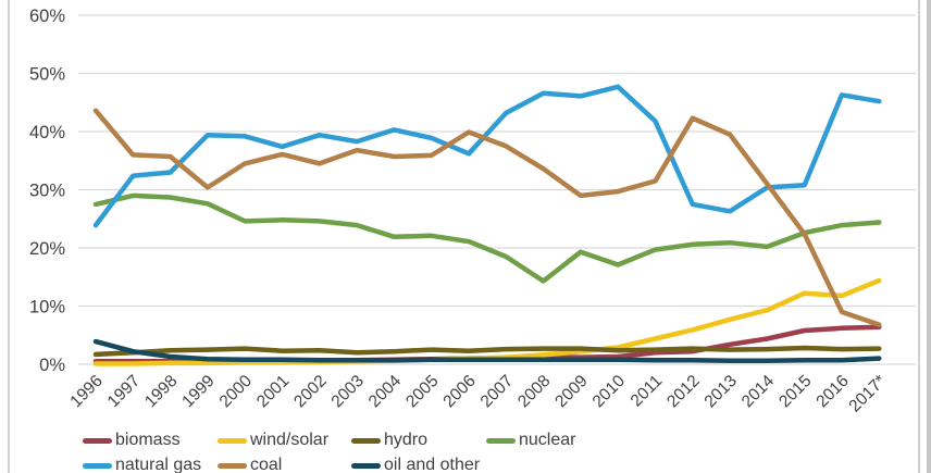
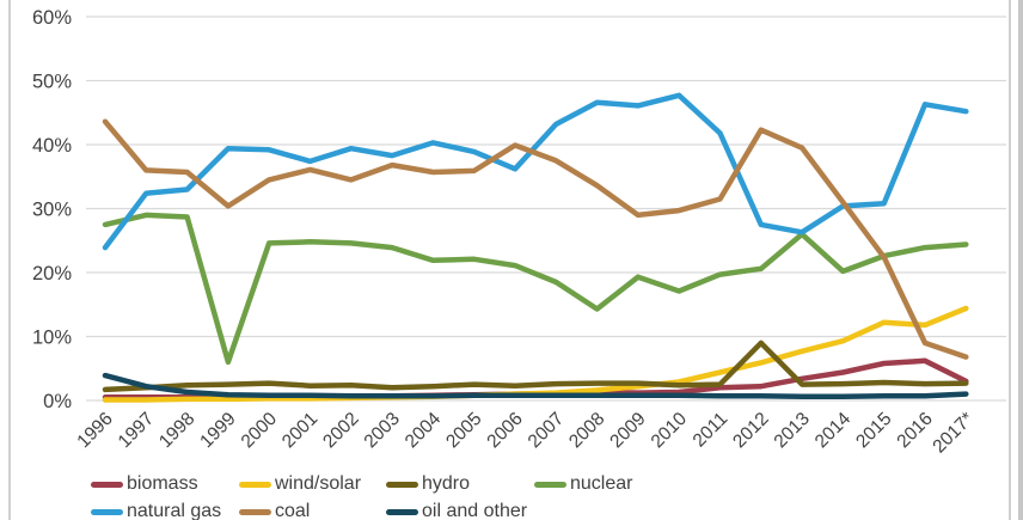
nuclear/1999: 28% -> 6%
hydro/2012: 3% -> 9%
nuclear/2013: 21% -> 26%
biomass/2017*: 6% -> 3%
